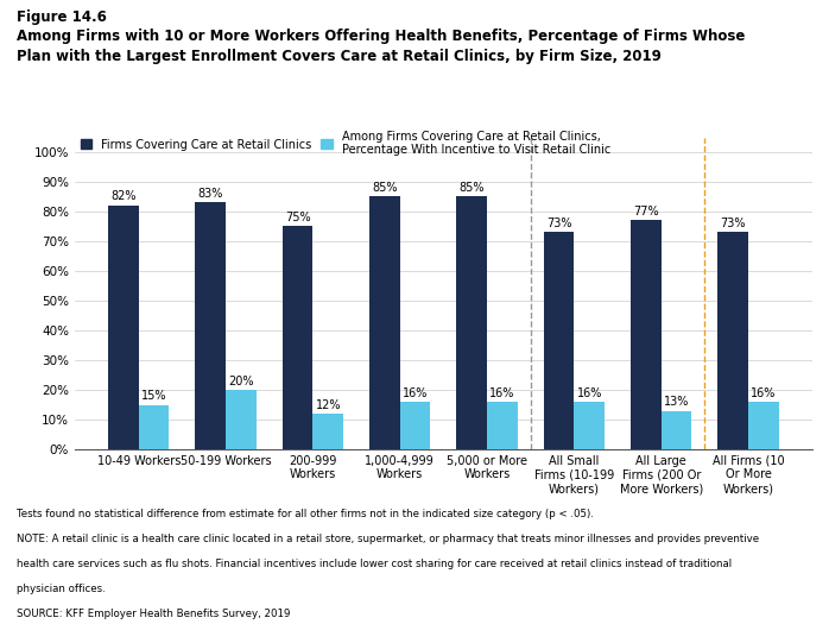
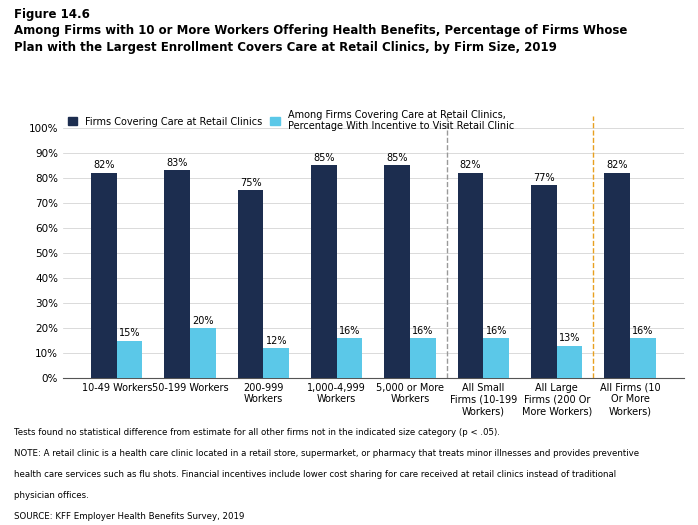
Firms Covering Care at Retail Clinics/All Small Firms (10-199 Workers): 73% -> 82%
Firms Covering Care at Retail Clinics/All Firms (10 Or More Workers): 73% -> 82%
